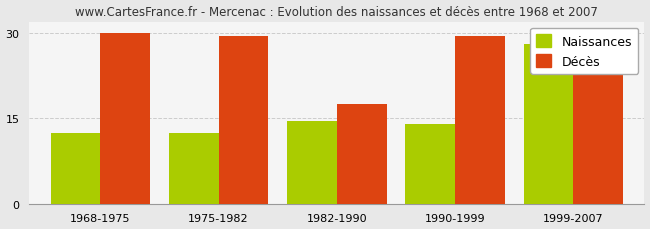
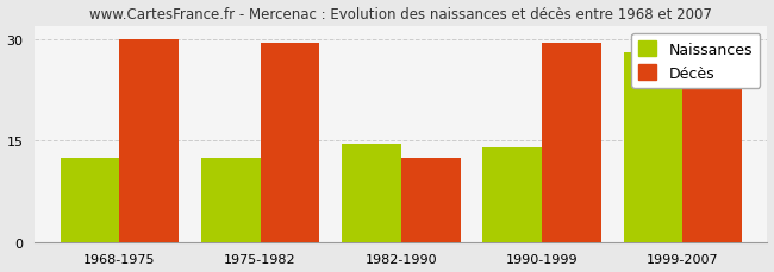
Décès/1982-1990: 17.5 -> 12.4
